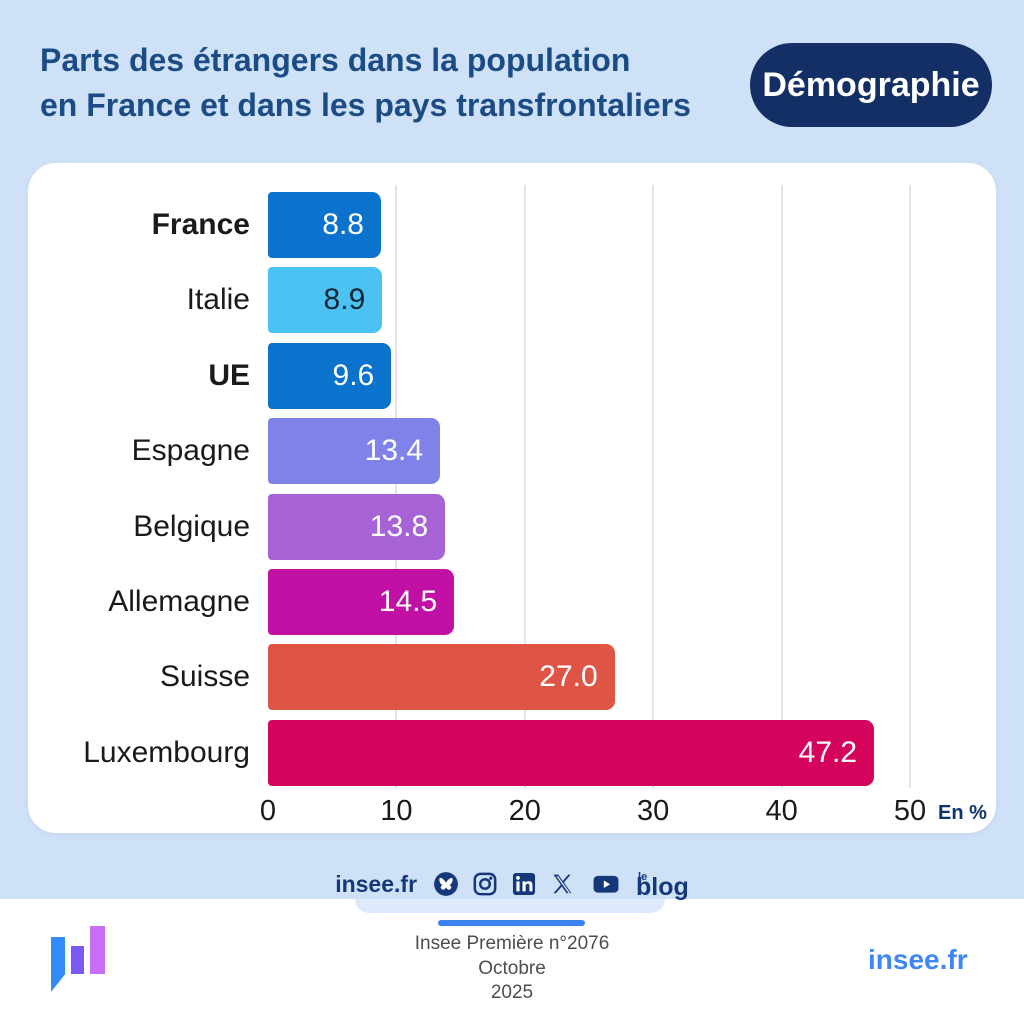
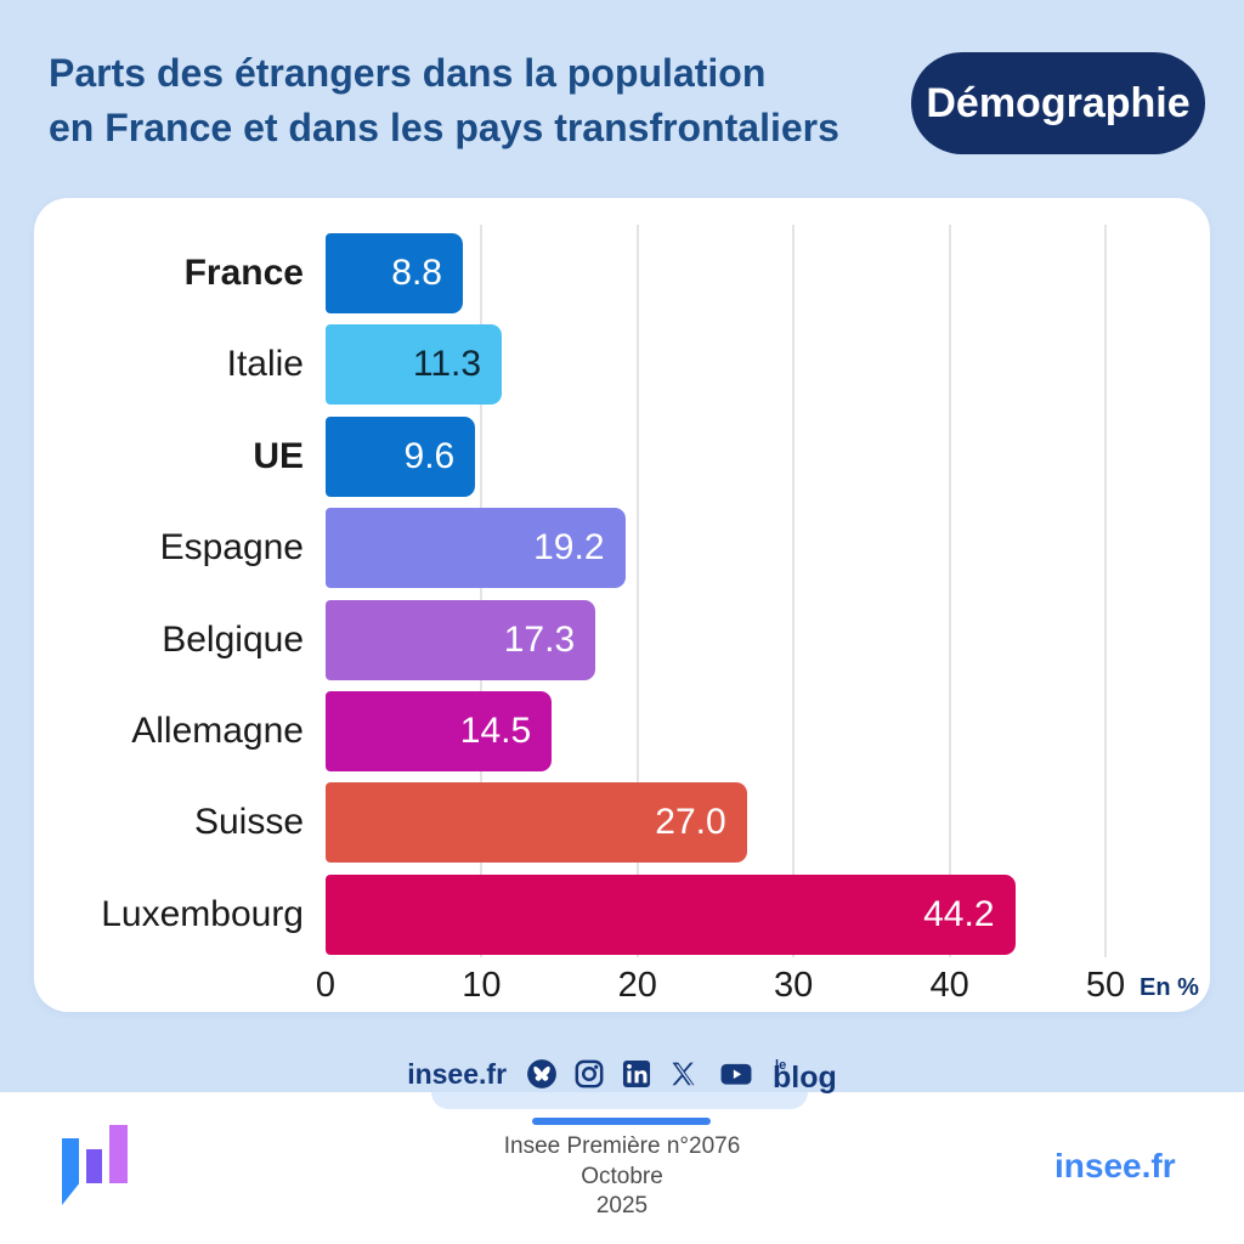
Italie: 8.9 -> 11.3
Espagne: 13.4 -> 19.2
Belgique: 13.8 -> 17.3
Luxembourg: 47.2 -> 44.2
